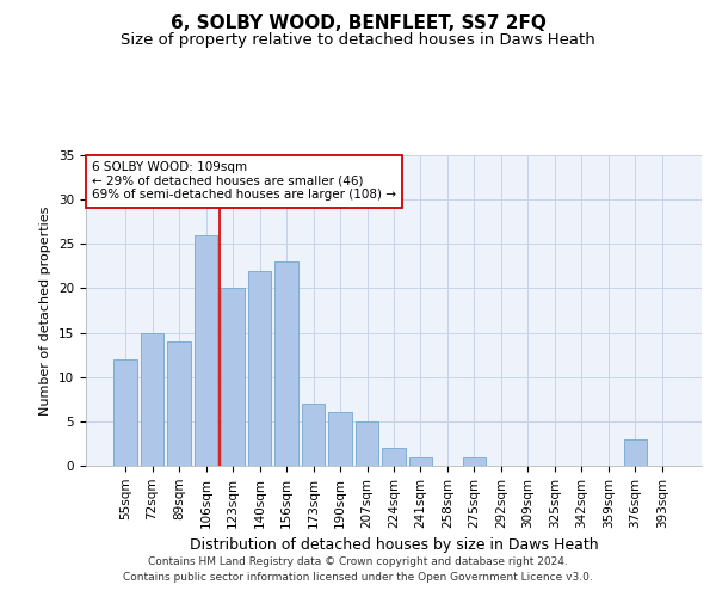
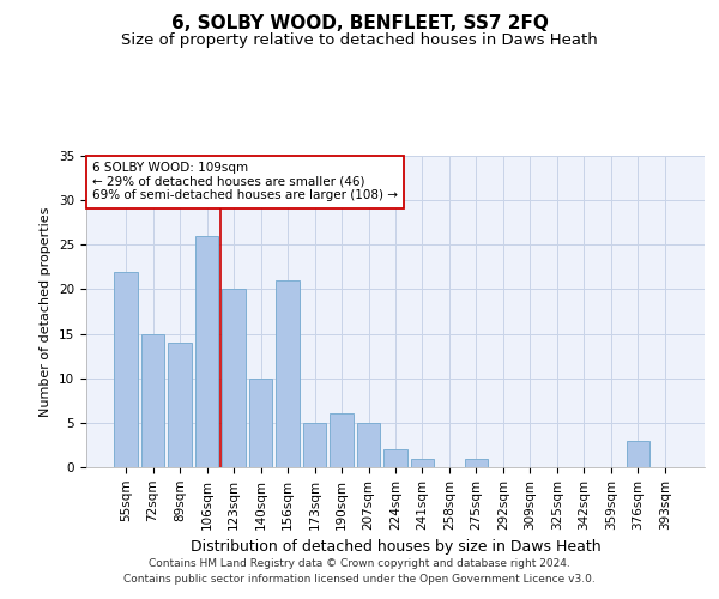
55sqm: 12 -> 22
140sqm: 22 -> 10
156sqm: 23 -> 21
173sqm: 7 -> 5
